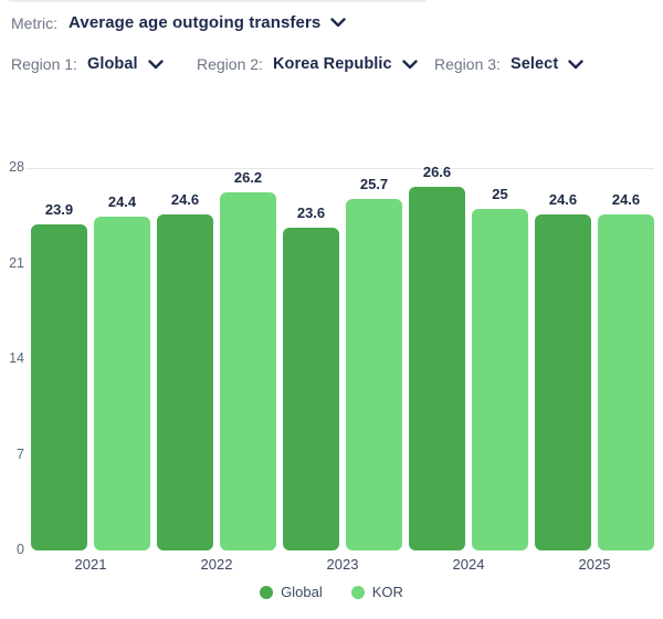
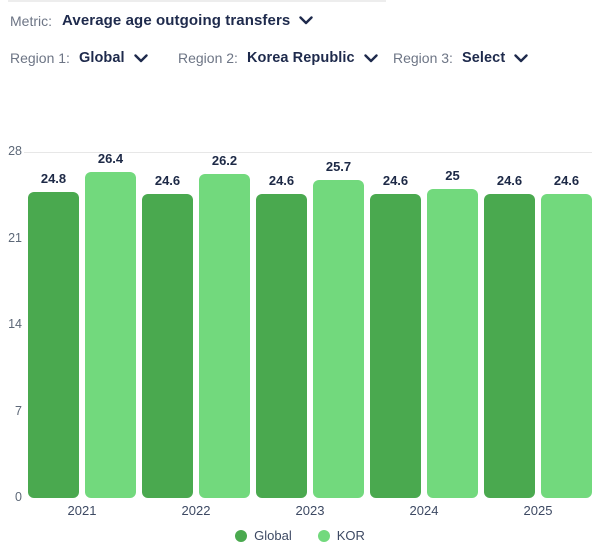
Global/2021: 23.9 -> 24.8
KOR/2021: 24.4 -> 26.4
Global/2023: 23.6 -> 24.6
Global/2024: 26.6 -> 24.6
